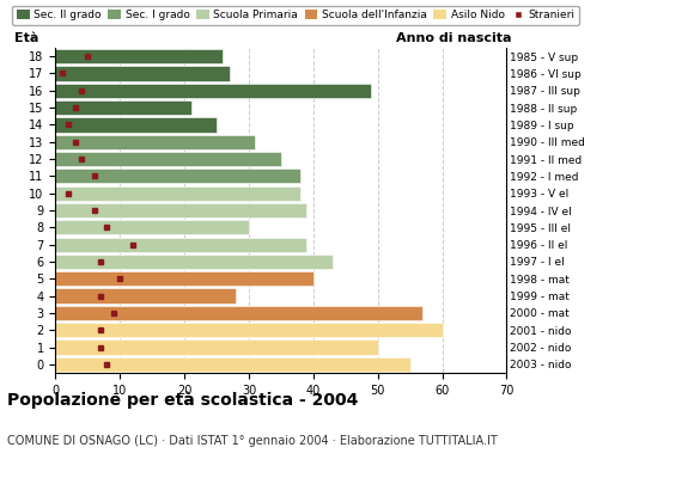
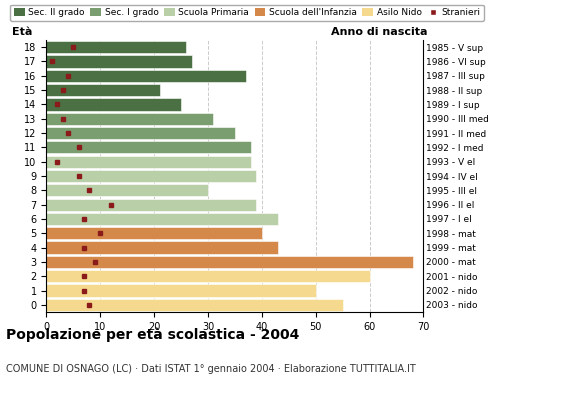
16: 49 -> 37
4: 28 -> 43
3: 57 -> 68
